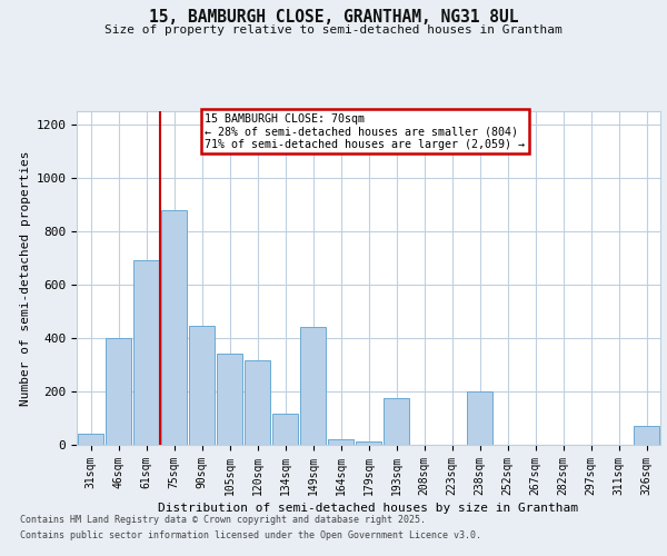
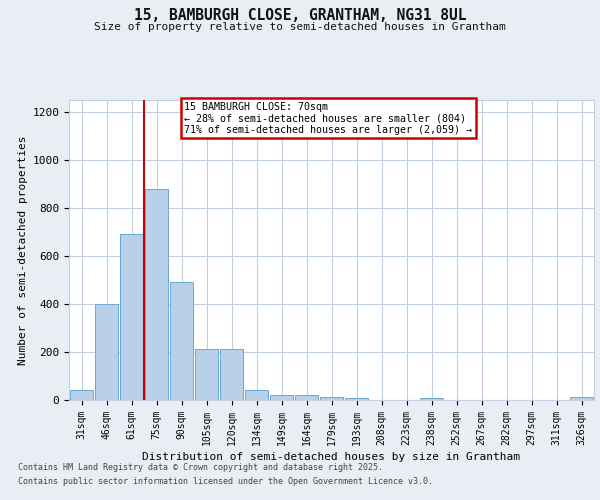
90sqm: 445 -> 490
105sqm: 340 -> 213
120sqm: 315 -> 213
134sqm: 115 -> 40
149sqm: 440 -> 20
193sqm: 175 -> 7
238sqm: 200 -> 7
326sqm: 70 -> 13
